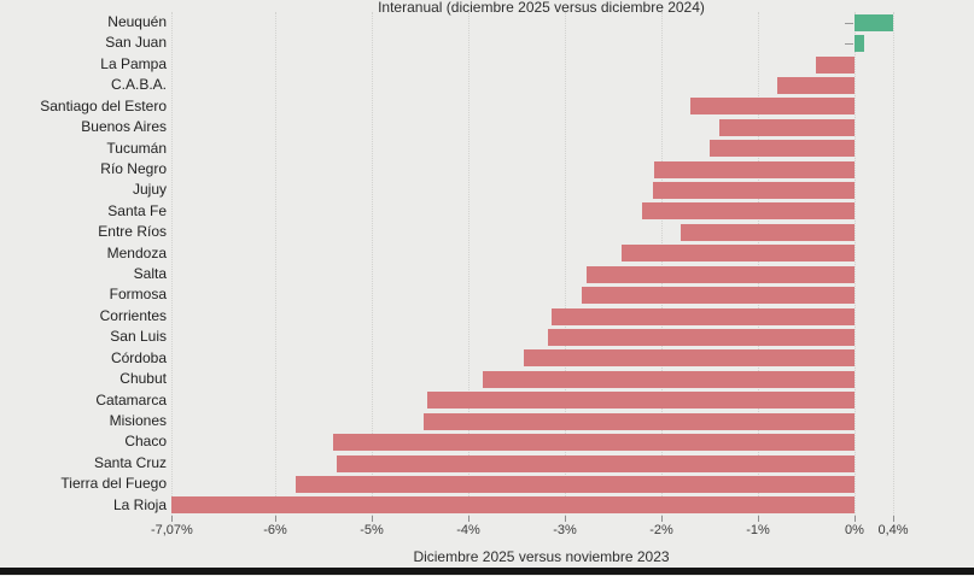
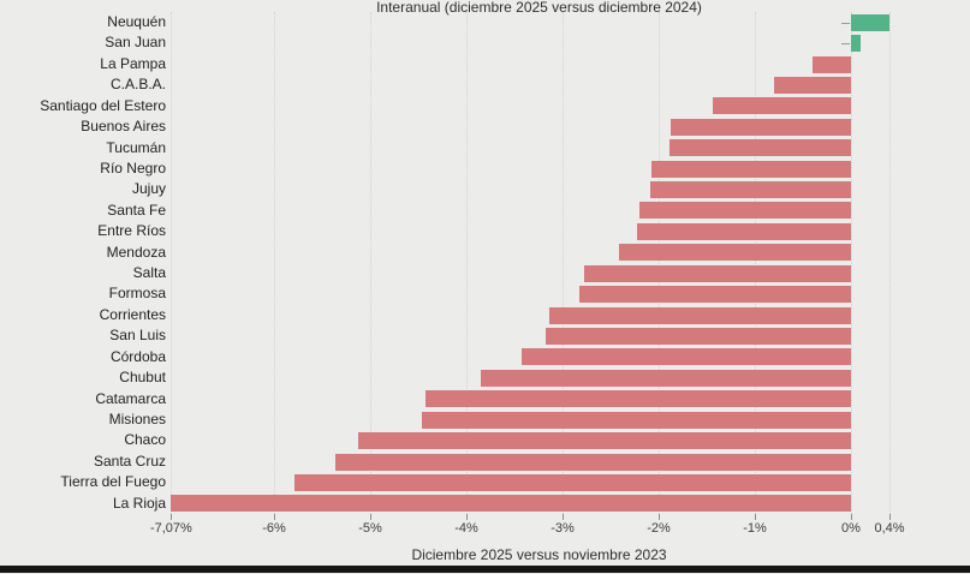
Santiago del Estero: -1.7% -> -1.4%
Buenos Aires: -1.4% -> -1.9%
Tucumán: -1.5% -> -1.9%
Entre Ríos: -1.8% -> -2.2%
Chaco: -5.4% -> -5.1%
